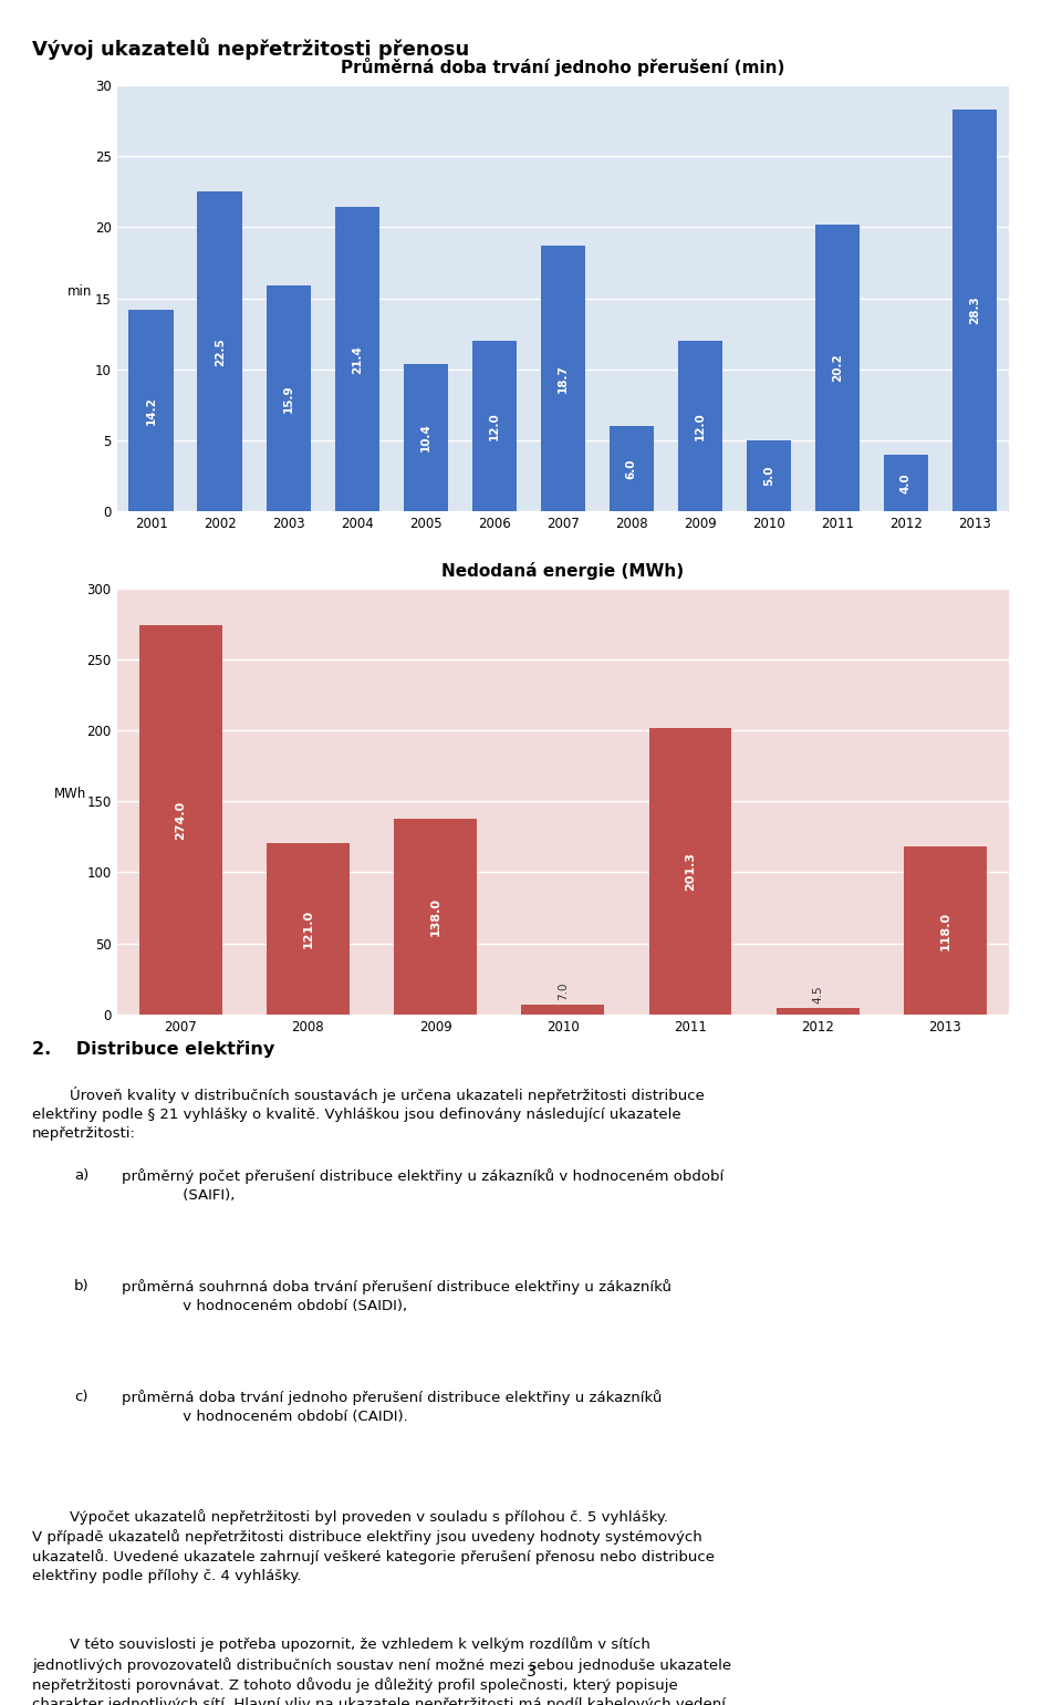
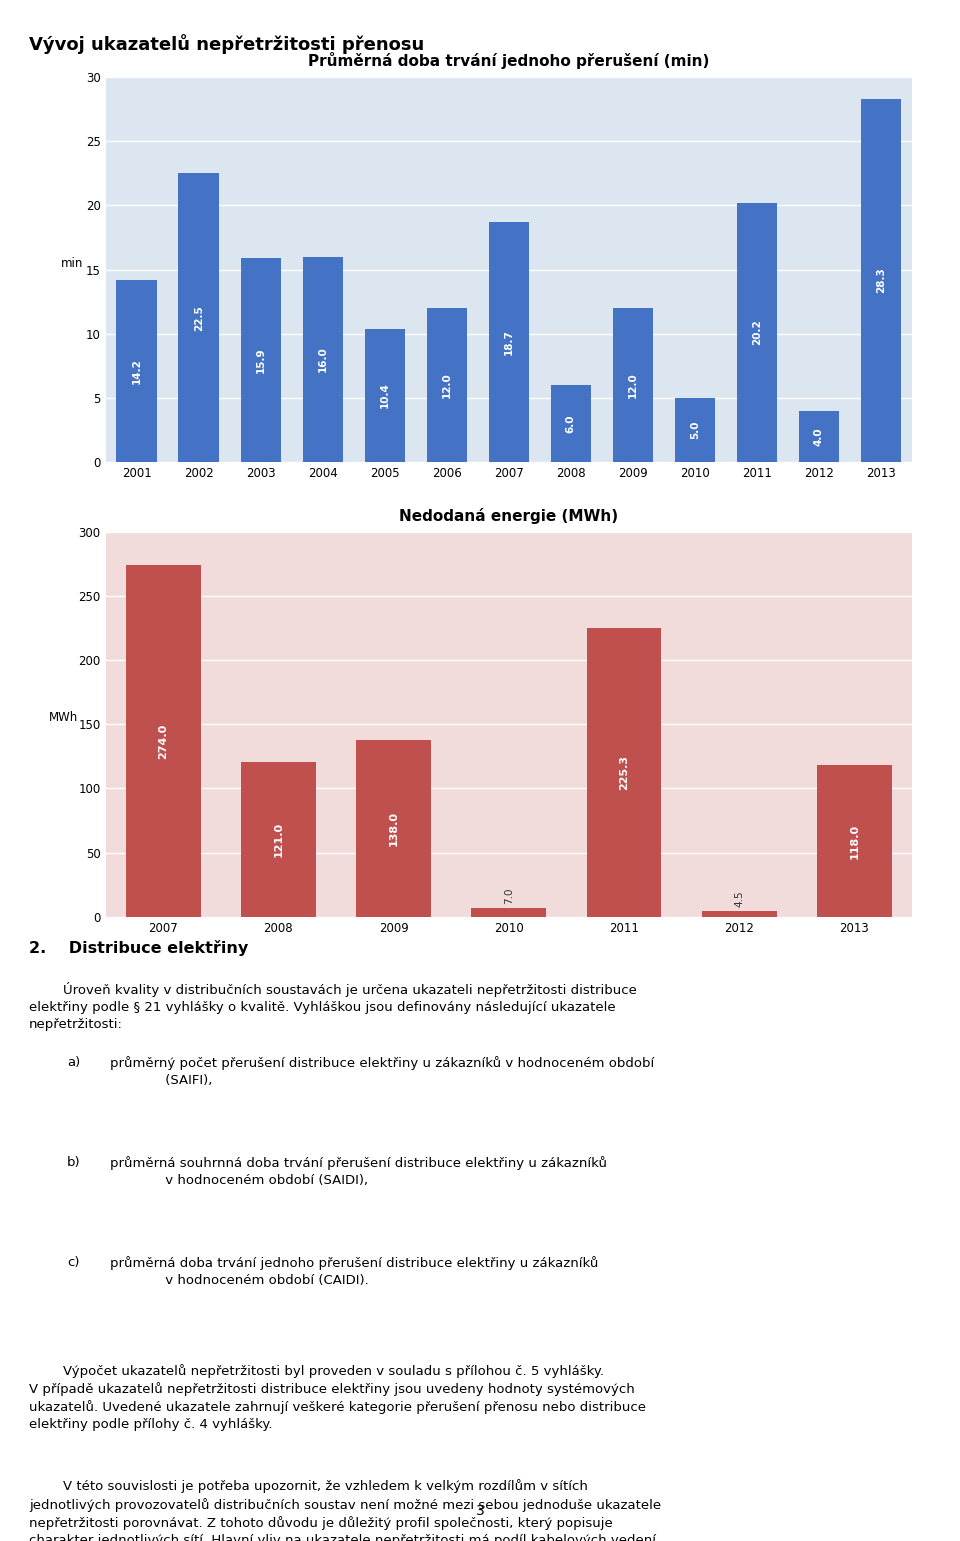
Průměrná doba trvání jednoho přerušení (min)/2004: 21.4 -> 16.0
Nedodaná energie (MWh)/2011: 201.3 -> 225.3
